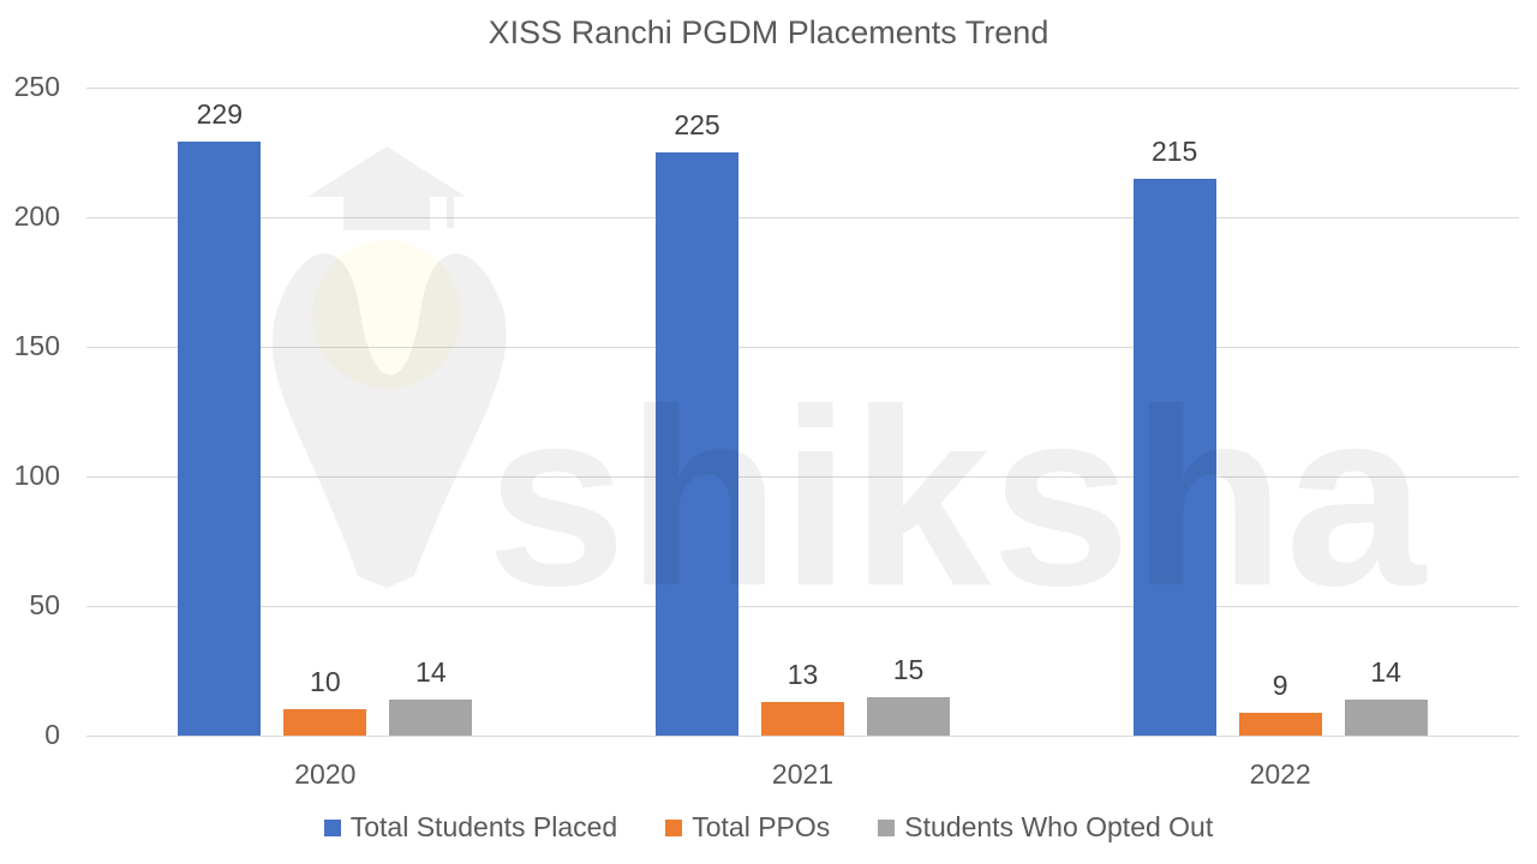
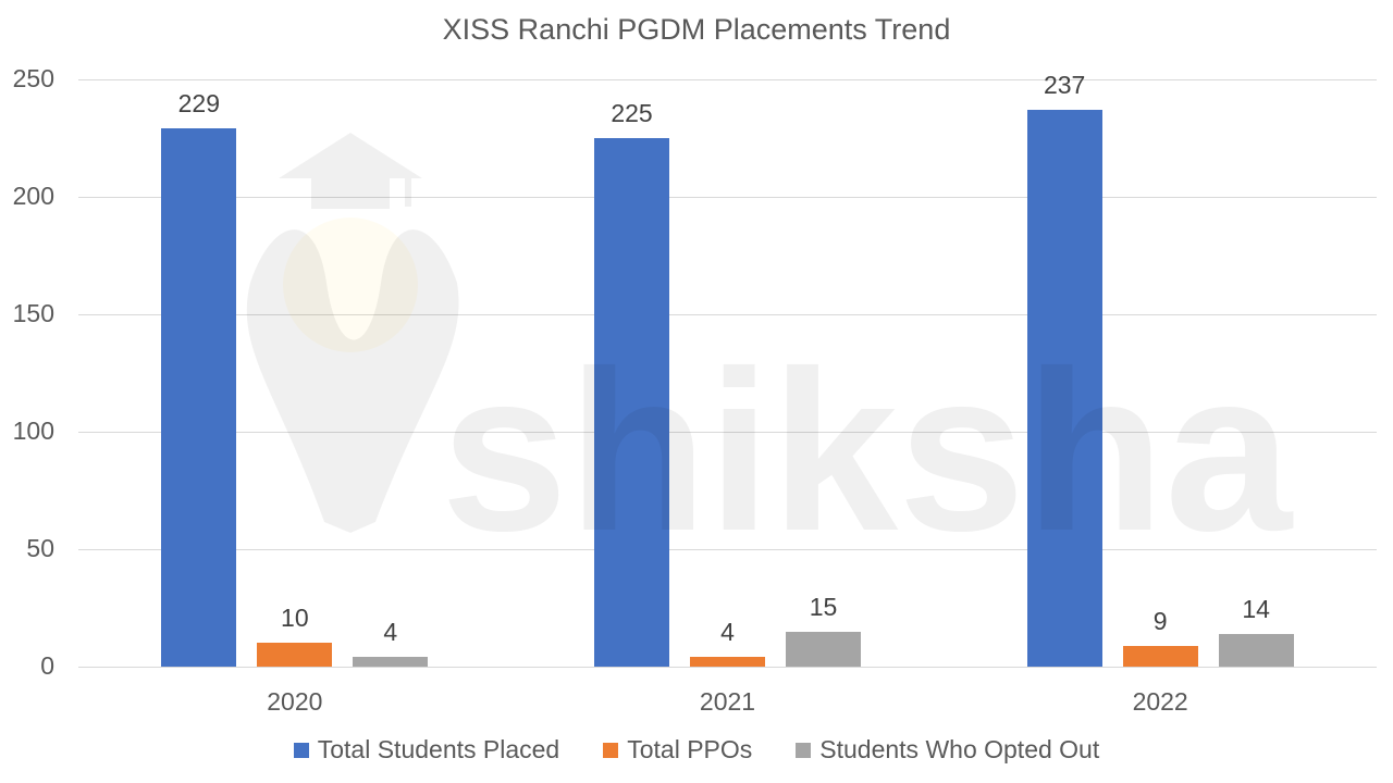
Students Who Opted Out/2020: 14 -> 4
Total PPOs/2021: 13 -> 4
Total Students Placed/2022: 215 -> 237
